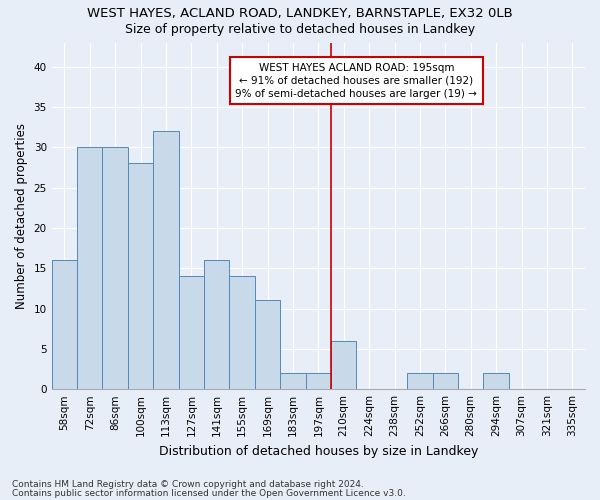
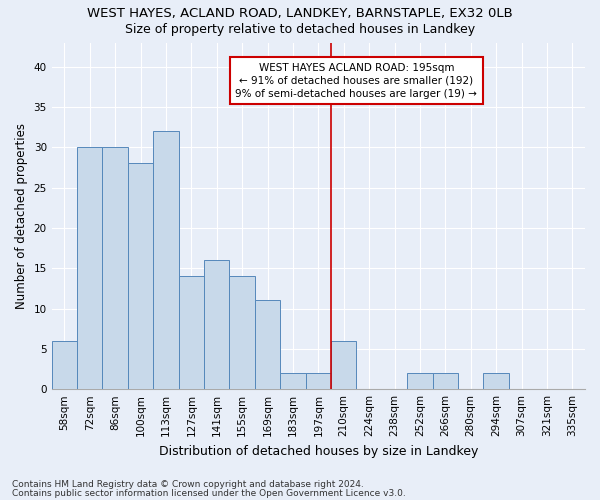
58sqm: 16 -> 6
